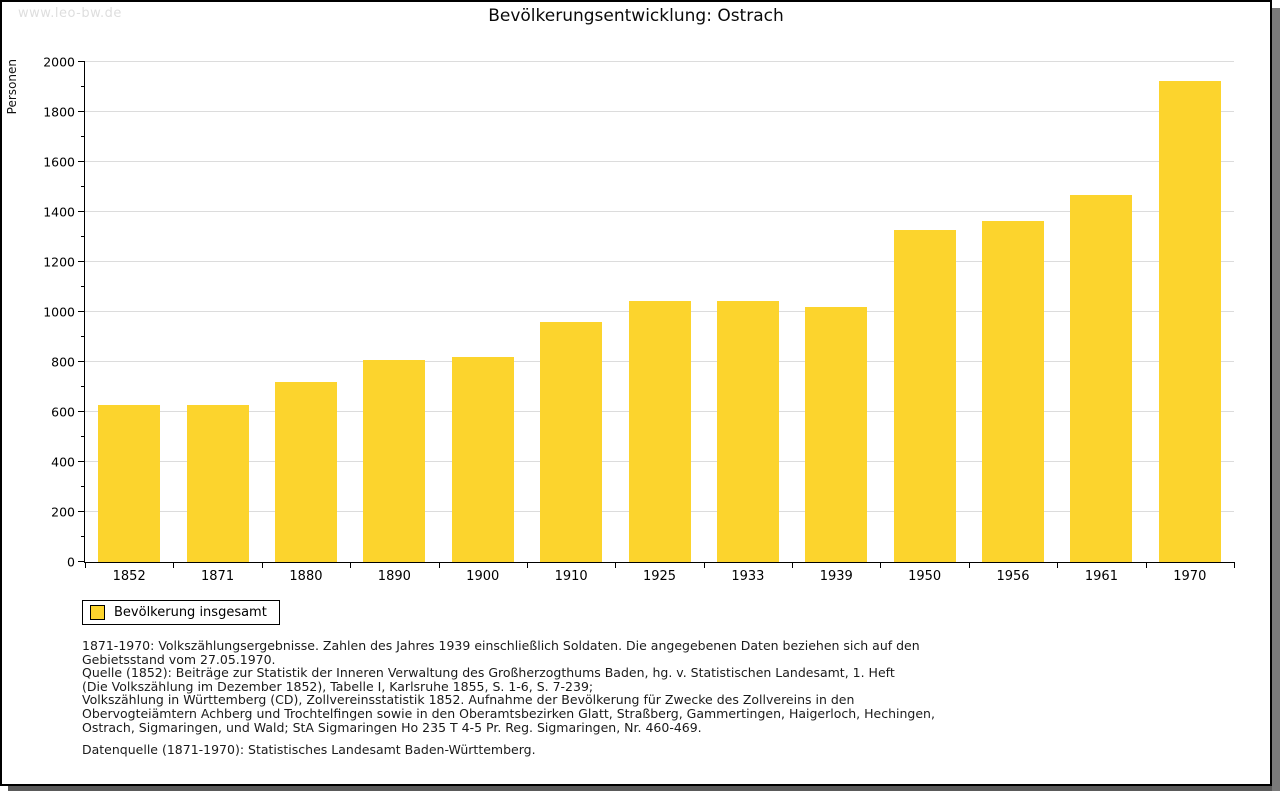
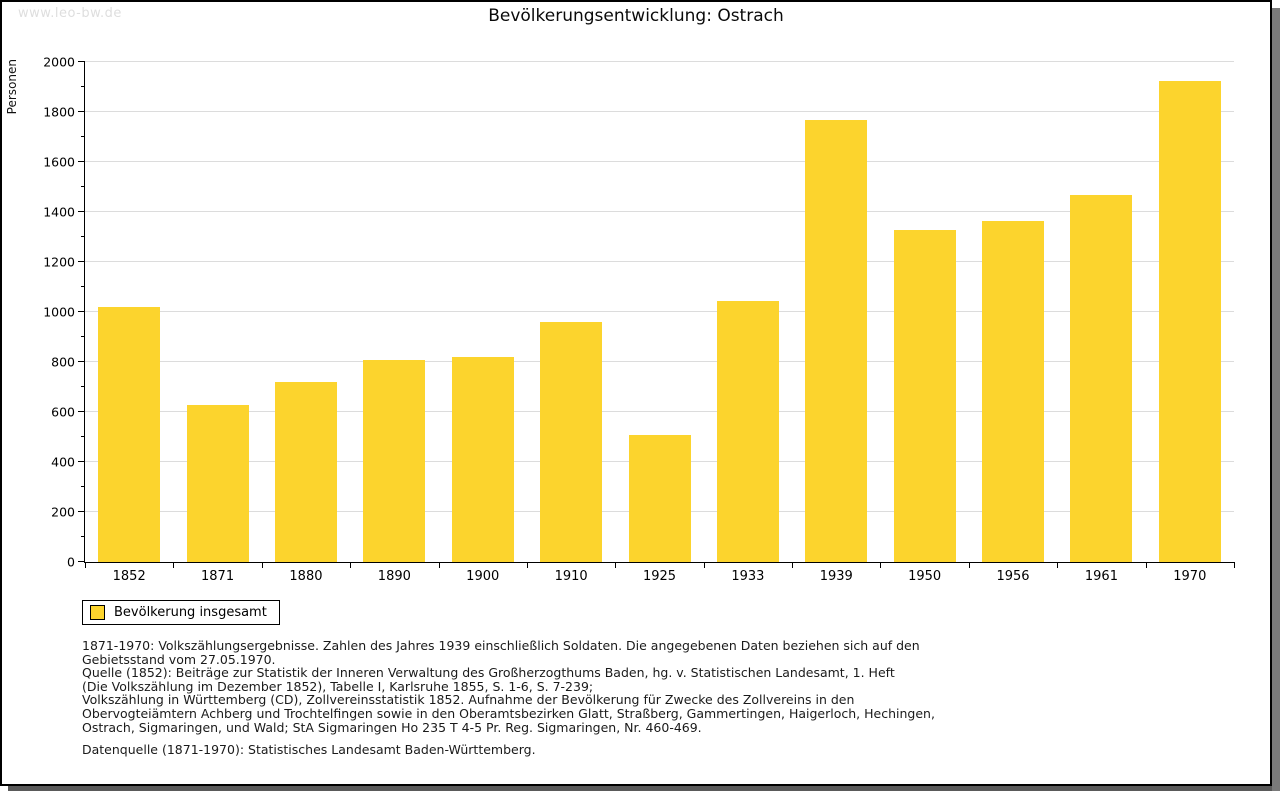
1852: 630 -> 1020
1925: 1040 -> 510
1939: 1020 -> 1770
